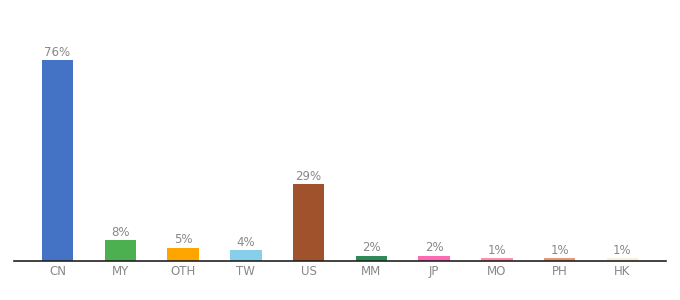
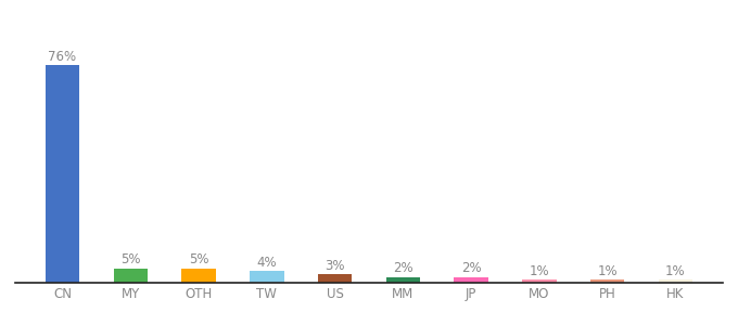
MY: 8% -> 5%
US: 29% -> 3%
